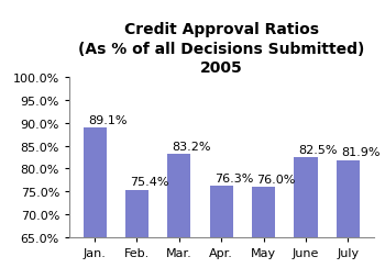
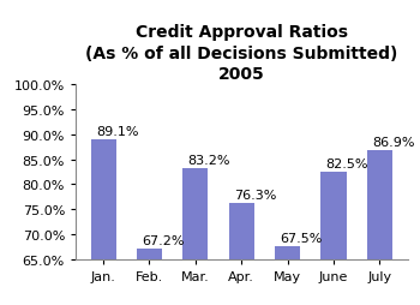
Feb.: 75.4% -> 67.2%
May: 76.0% -> 67.5%
July: 81.9% -> 86.9%
